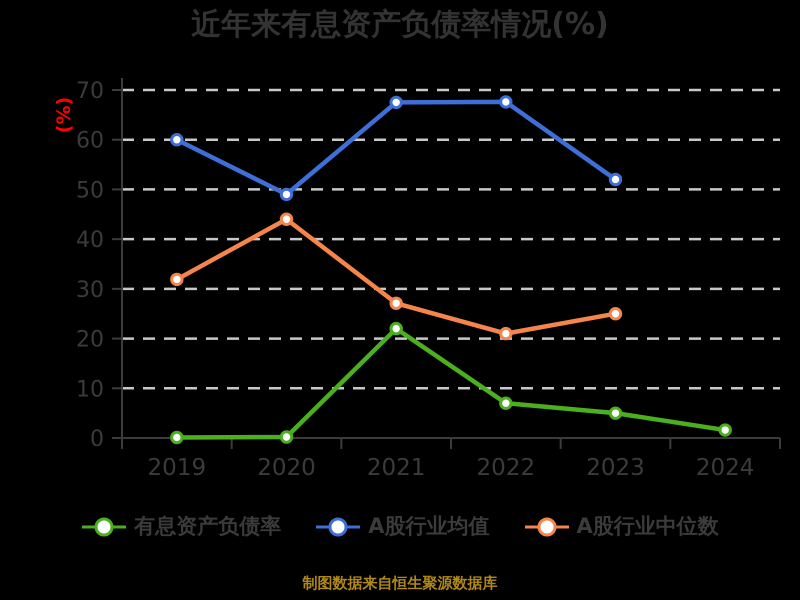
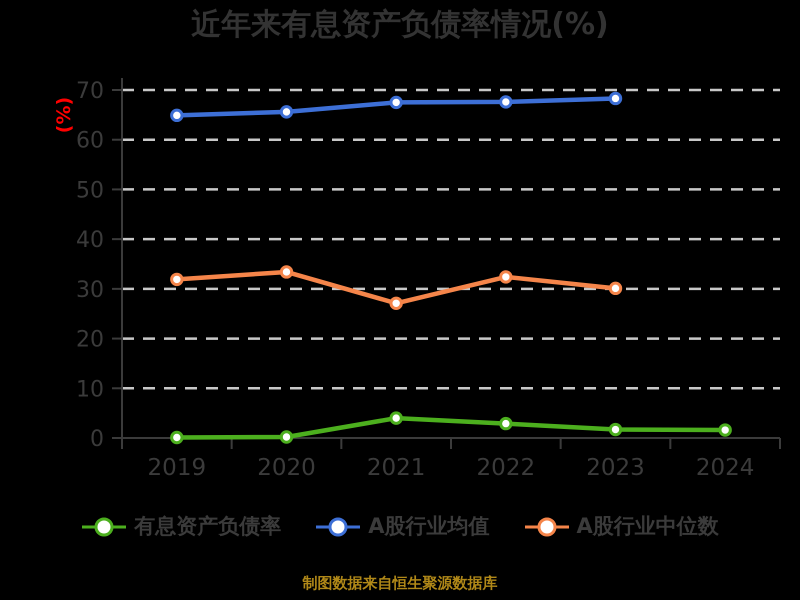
A股行业均值/2019: 60 -> 65
A股行业均值/2020: 49 -> 66
A股行业中位数/2020: 44 -> 33
有息资产负债率/2021: 22 -> 4
有息资产负债率/2022: 7 -> 3
A股行业中位数/2022: 21 -> 32
有息资产负债率/2023: 5 -> 2
A股行业均值/2023: 52 -> 68
A股行业中位数/2023: 25 -> 30
